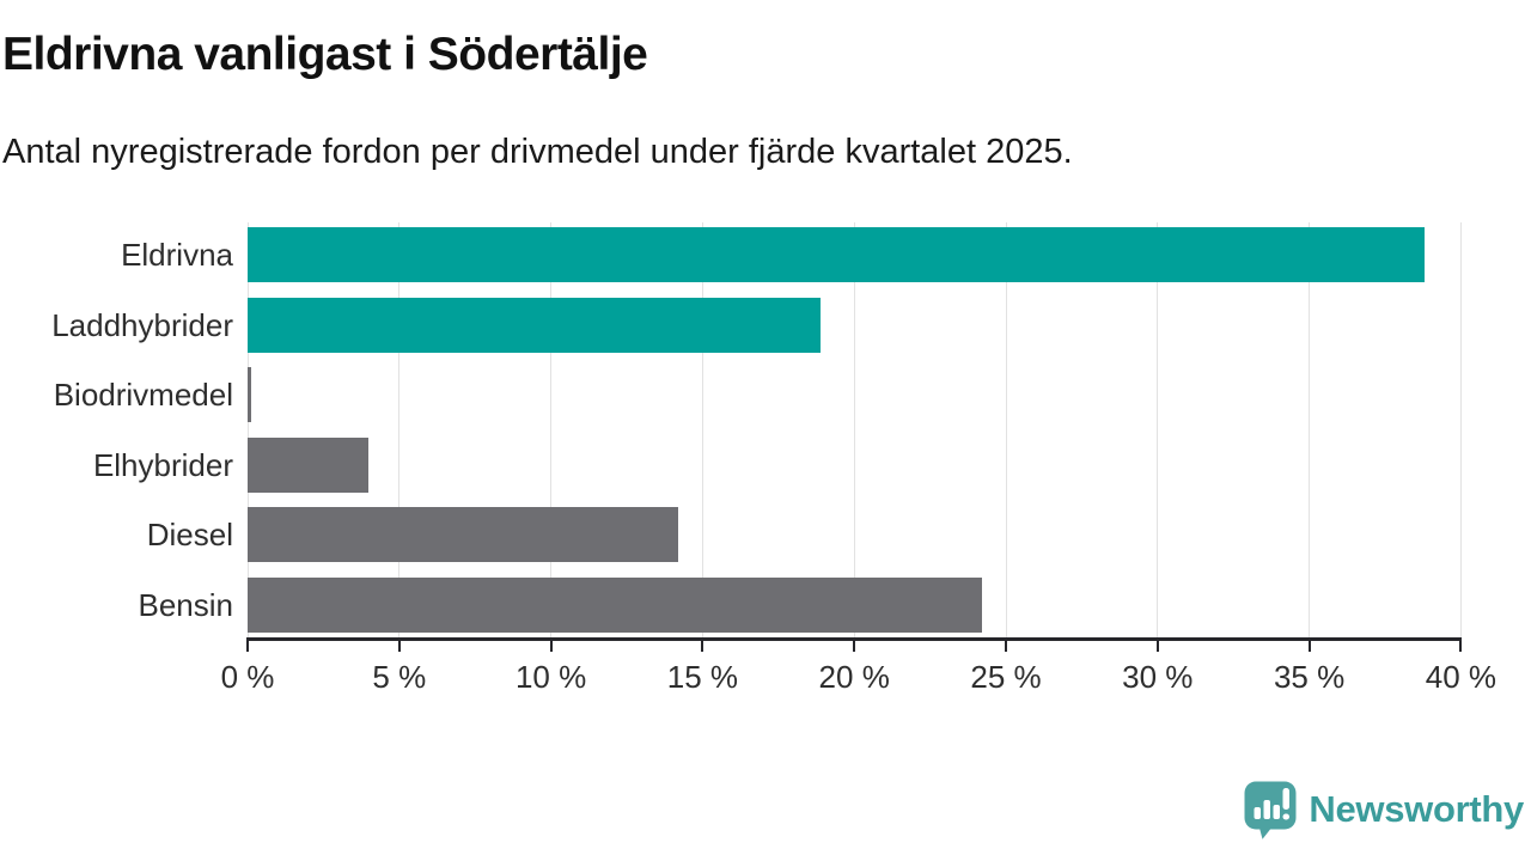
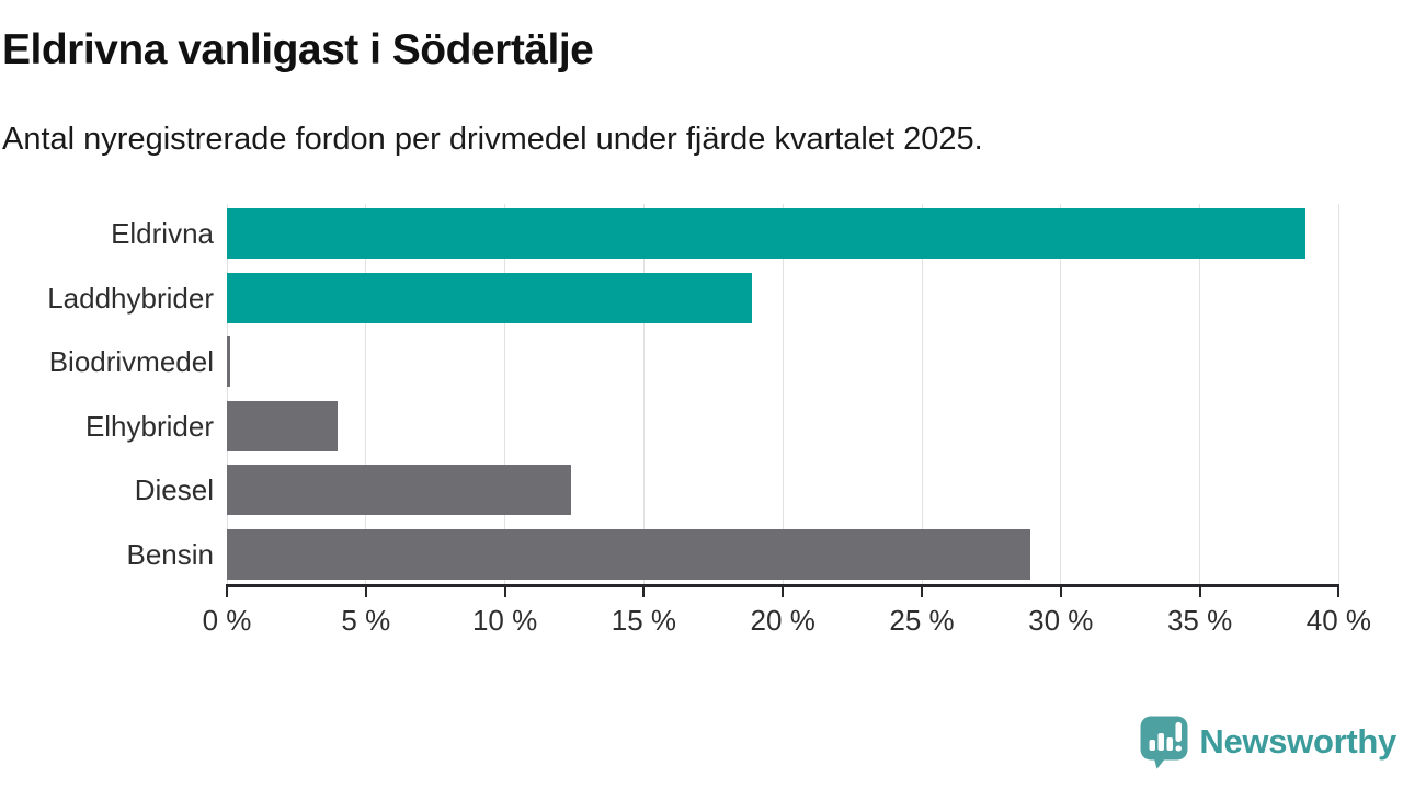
Diesel: 14.2% -> 12.4%
Bensin: 24.2% -> 28.9%
